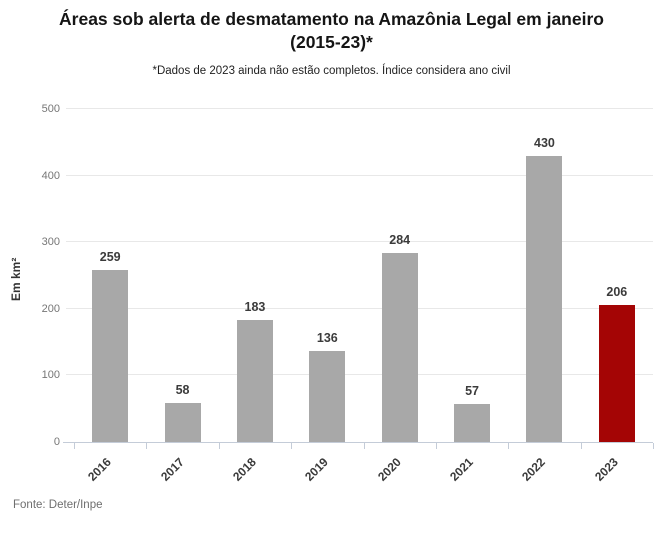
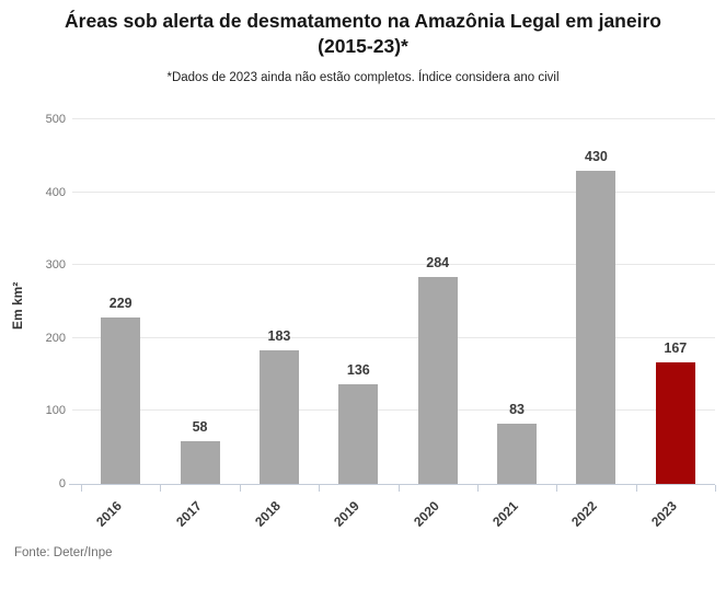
2016: 259 -> 229
2021: 57 -> 83
2023: 206 -> 167
